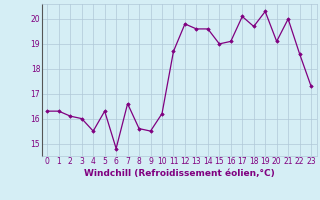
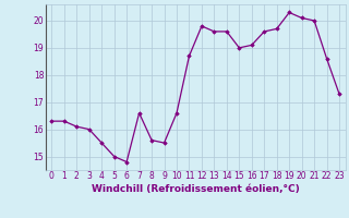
5: 16.3 -> 15.0
10: 16.2 -> 16.6
17: 20.1 -> 19.6
20: 19.1 -> 20.1
